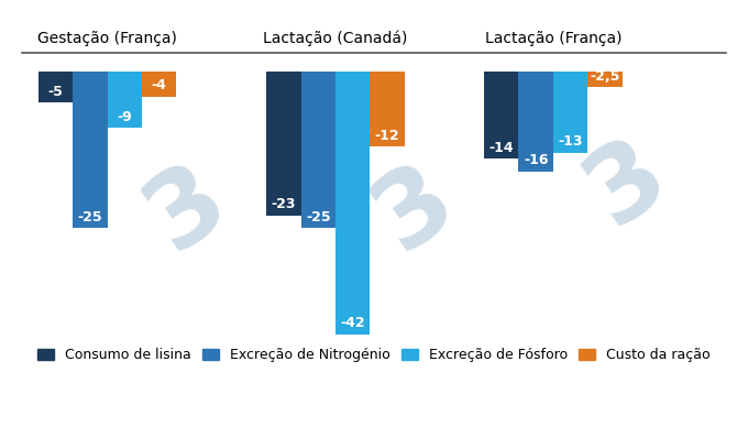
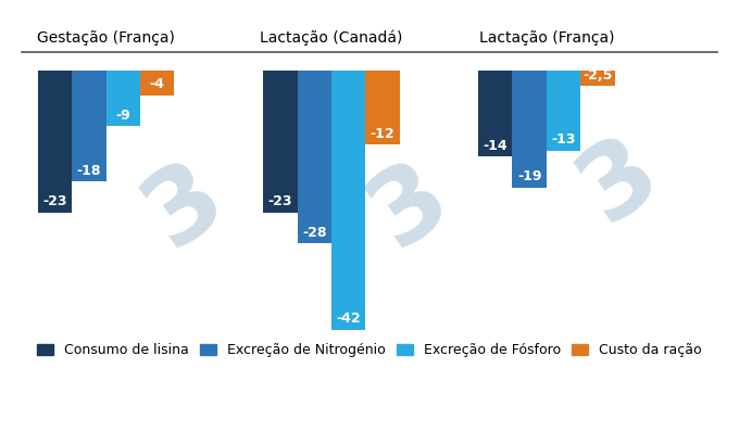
Consumo de lisina/Gestação (França): -5 -> -23
Excreção de Nitrogénio/Gestação (França): -25 -> -18
Excreção de Nitrogénio/Lactação (Canadá): -25 -> -28
Excreção de Nitrogénio/Lactação (França): -16 -> -19
